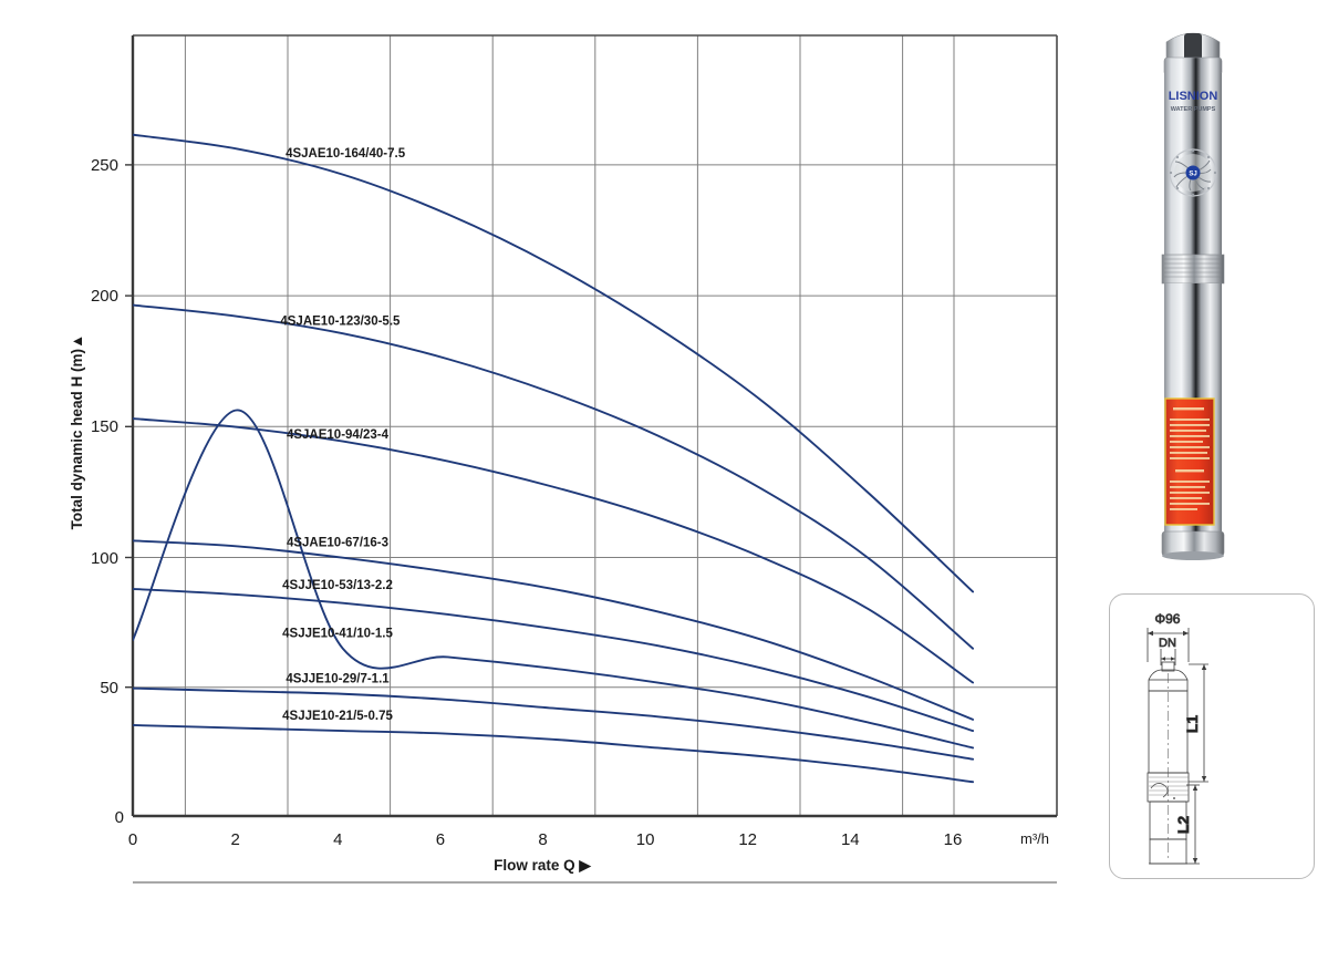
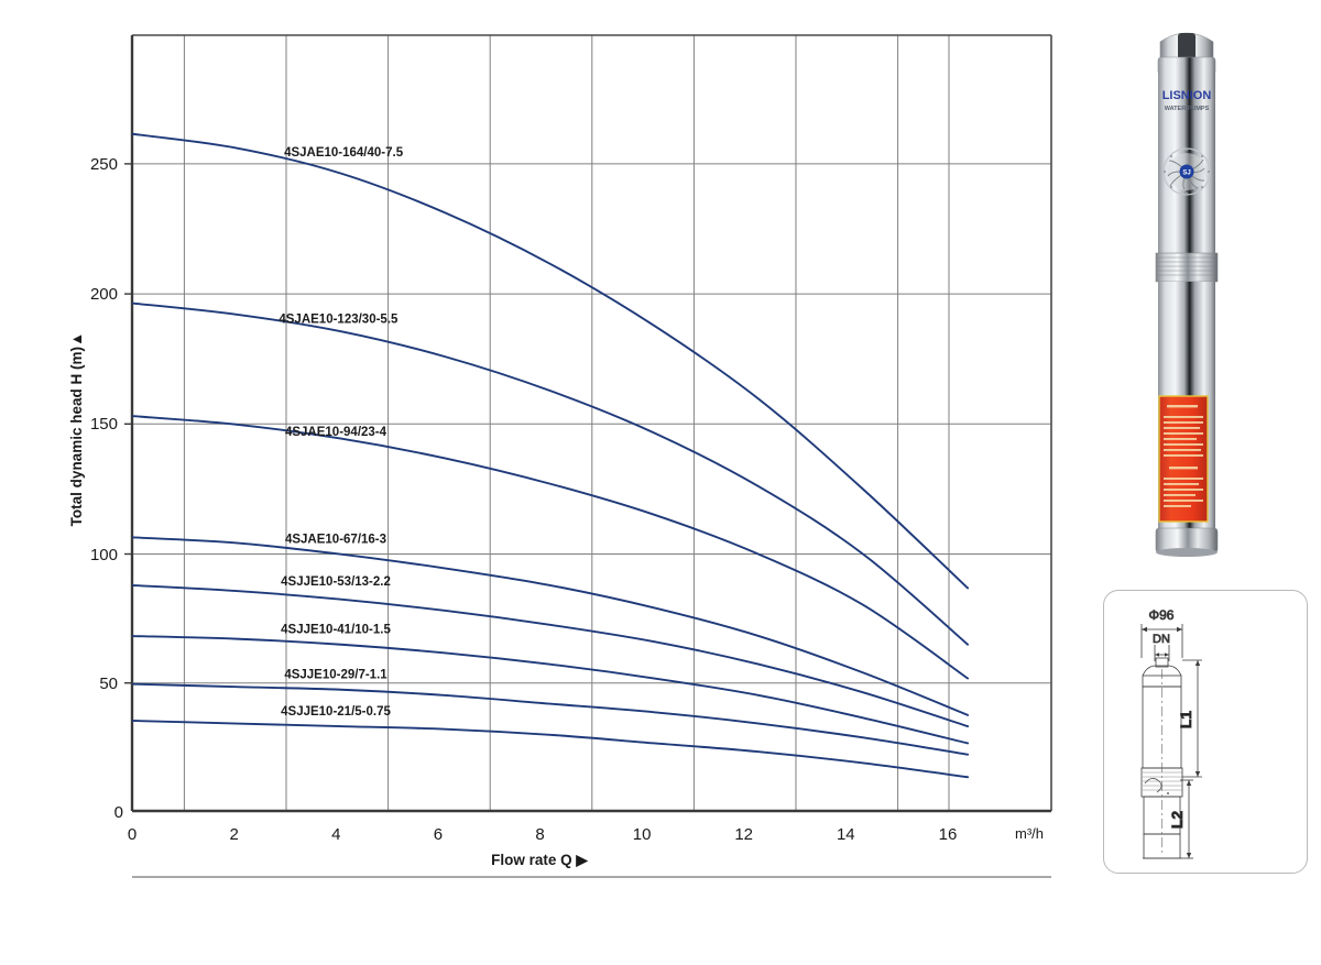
4SJJE10-41/10-1.5/2: 143 -> 61
